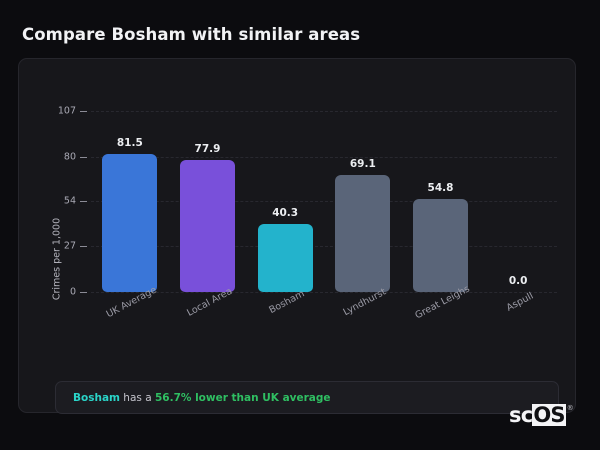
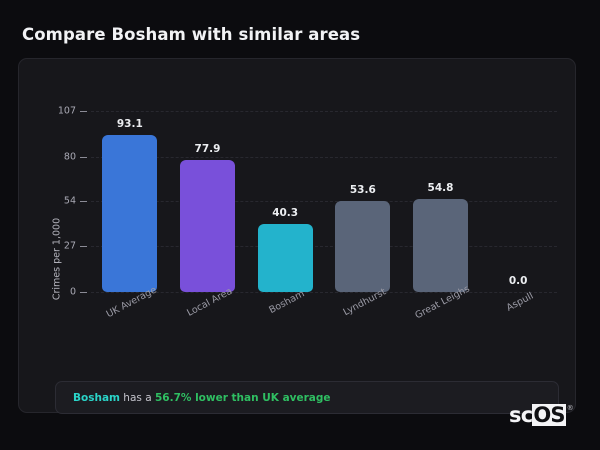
UK Average: 81.5 -> 93.1
Lyndhurst: 69.1 -> 53.6
